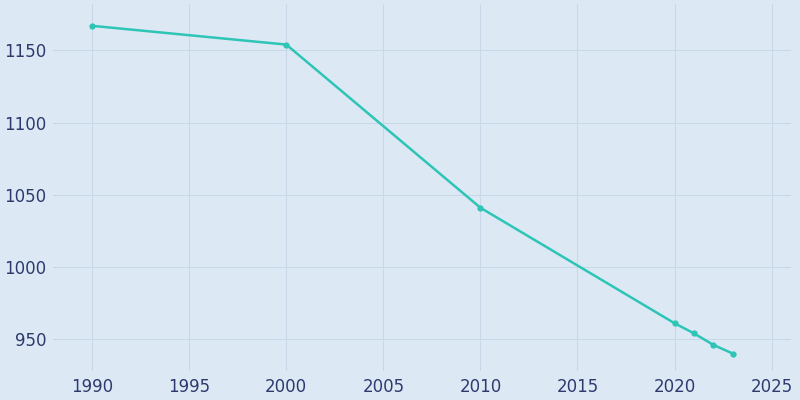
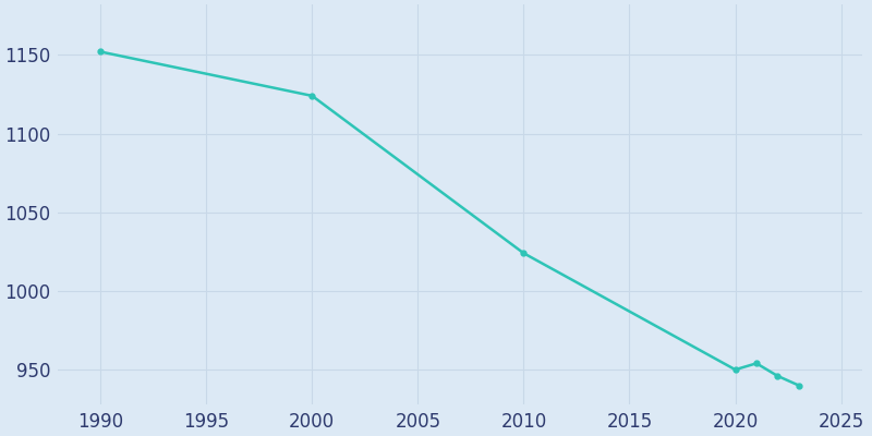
1990: 1167 -> 1152
2000: 1154 -> 1124
2010: 1041 -> 1024
2020: 961 -> 950
